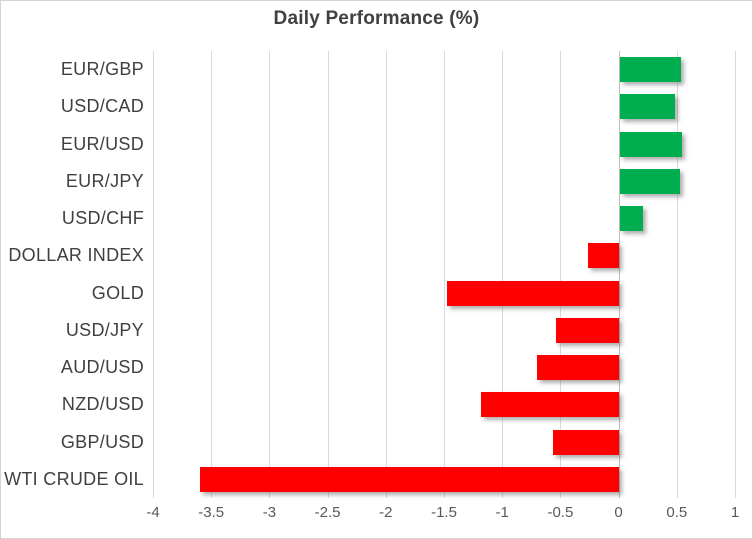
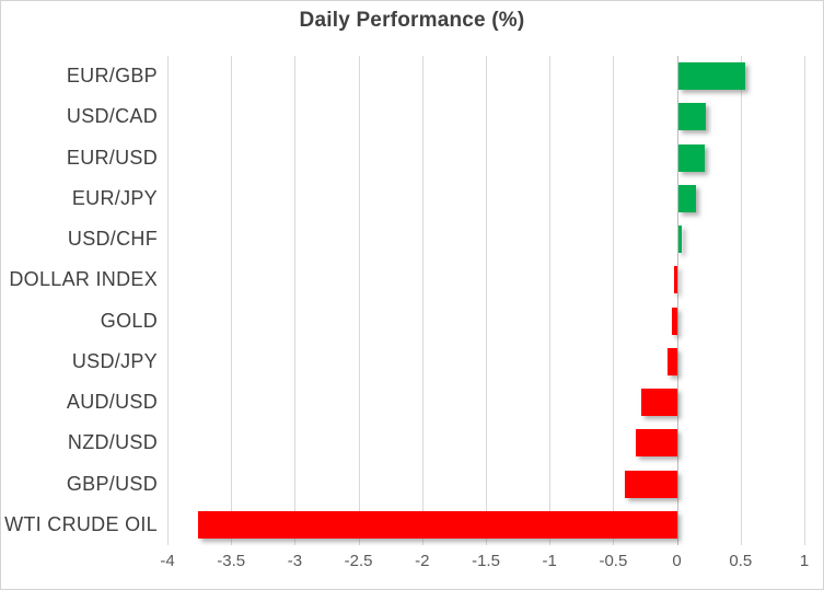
USD/CAD: 0.48 -> 0.22
EUR/USD: 0.54 -> 0.21
EUR/JPY: 0.52 -> 0.14
USD/CHF: 0.20 -> 0.03
DOLLAR INDEX: -0.26 -> -0.02
GOLD: -1.47 -> -0.04
USD/JPY: -0.54 -> -0.07
AUD/USD: -0.70 -> -0.28
NZD/USD: -1.18 -> -0.32
GBP/USD: -0.56 -> -0.41
WTI CRUDE OIL: -3.60 -> -3.76
